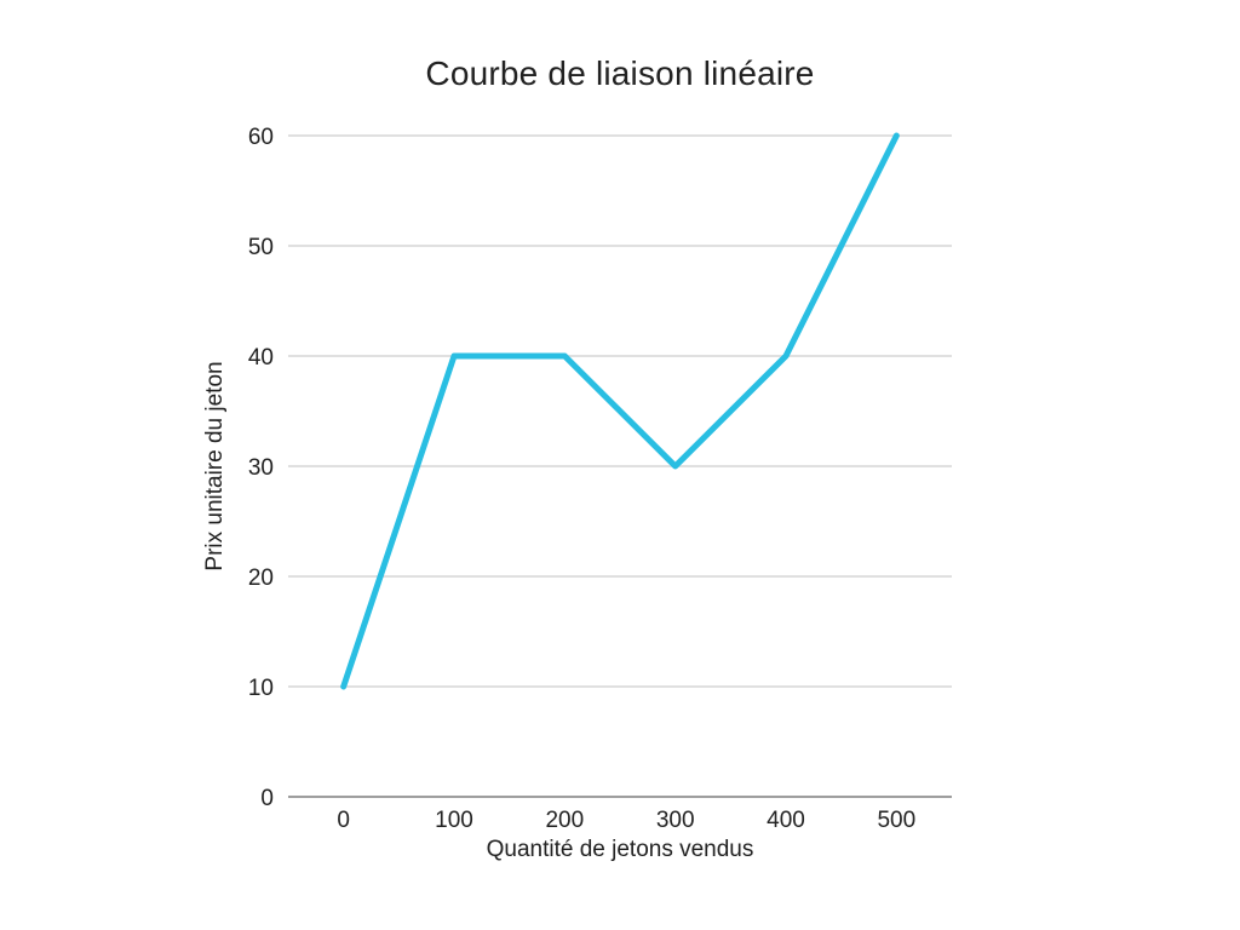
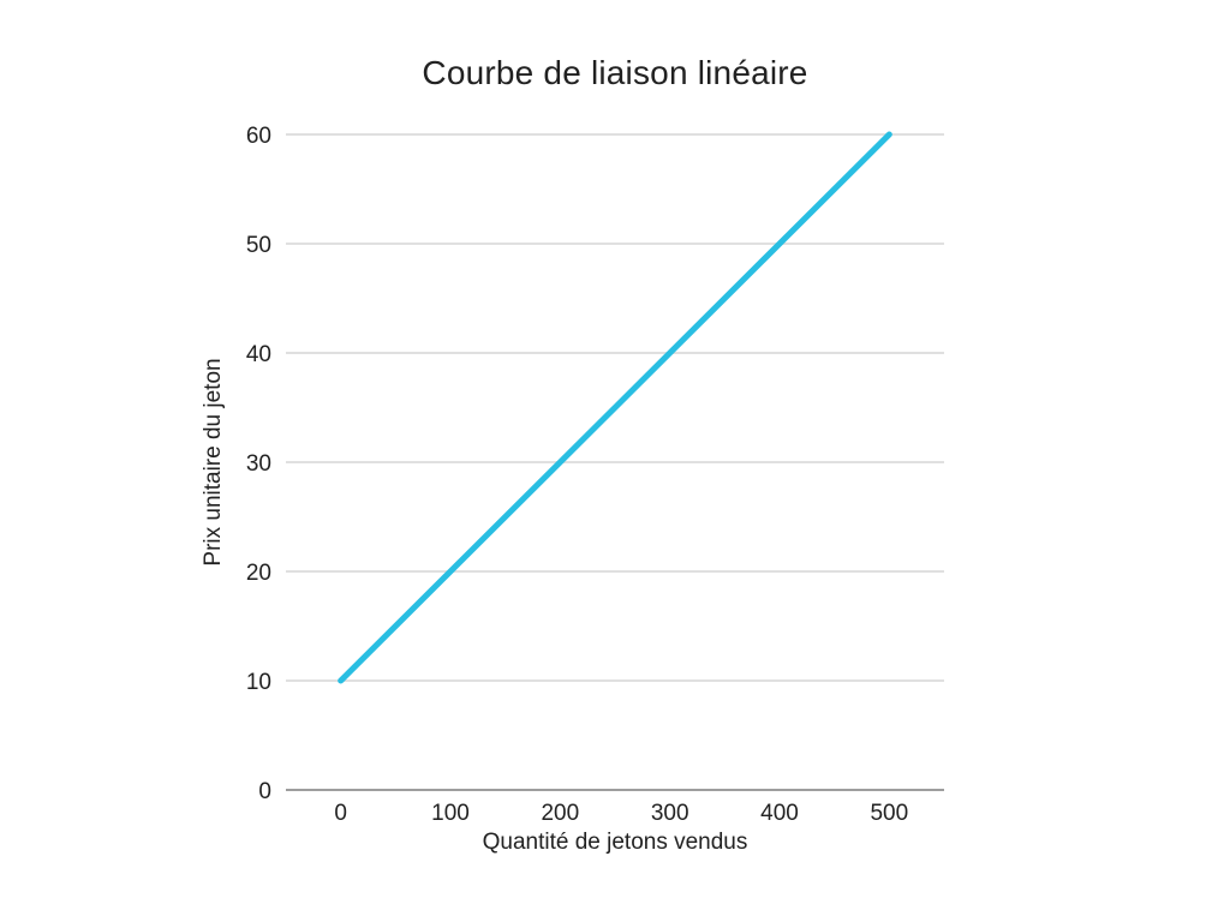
100: 40 -> 20
200: 40 -> 30
300: 30 -> 40
400: 40 -> 50
